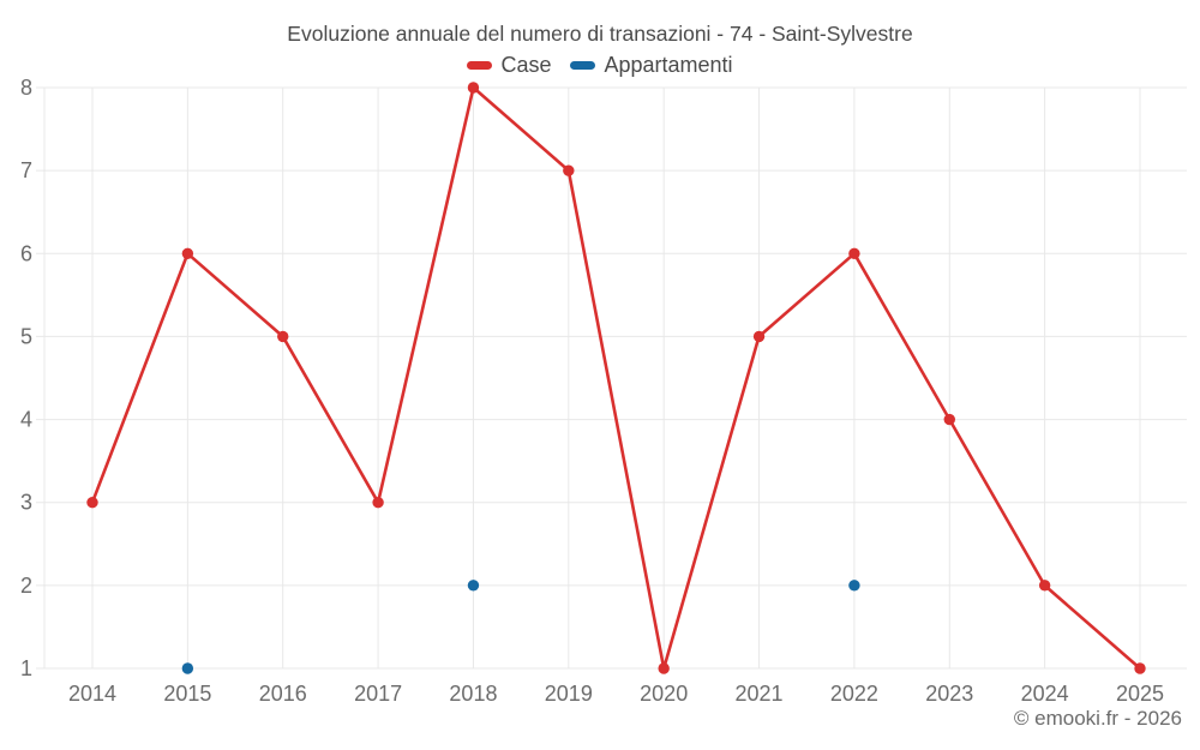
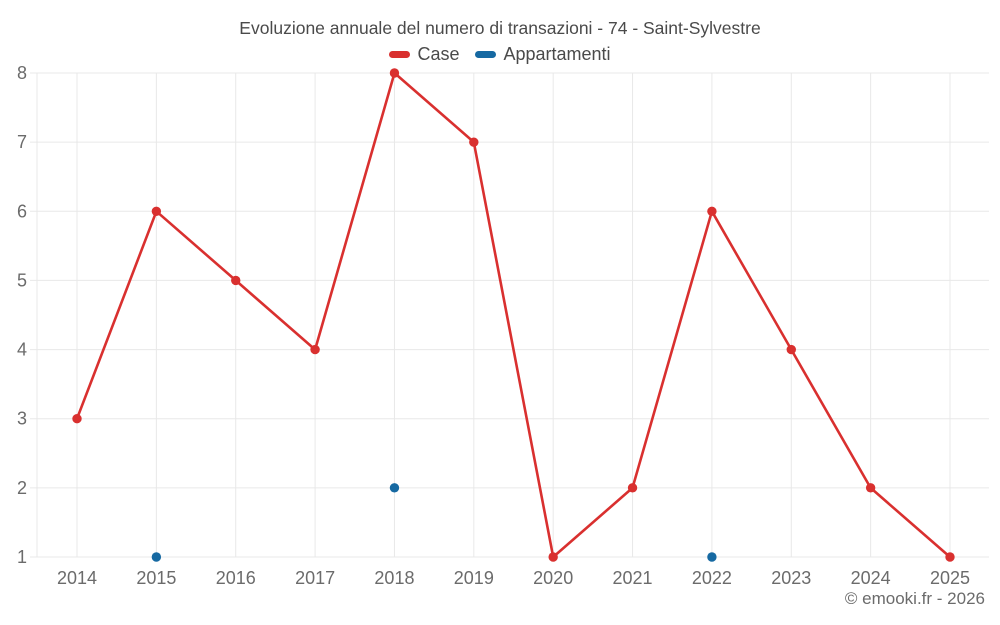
Case/2017: 3 -> 4
Case/2021: 5 -> 2
Appartamenti/2022: 2 -> 1
